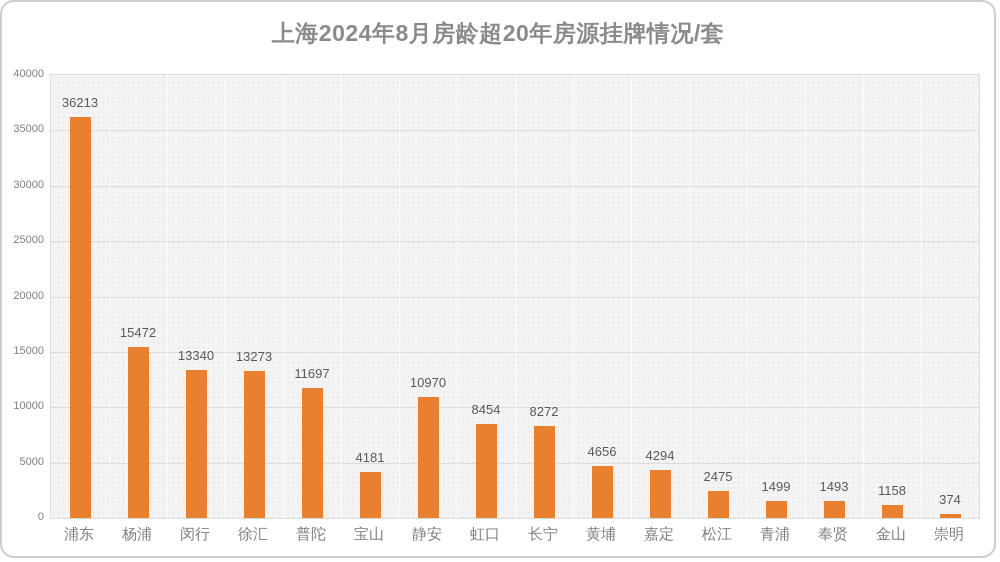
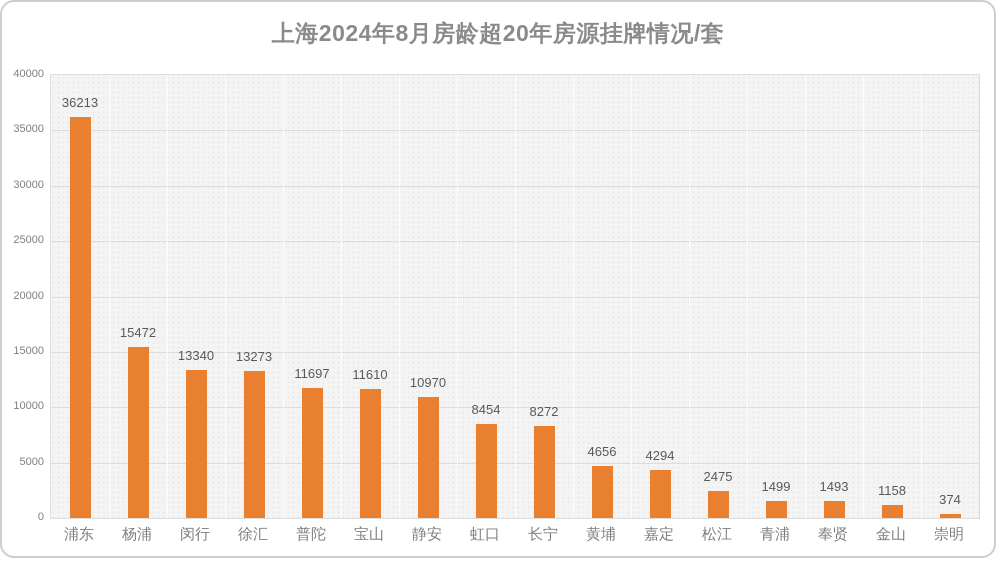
宝山: 4181 -> 11610
